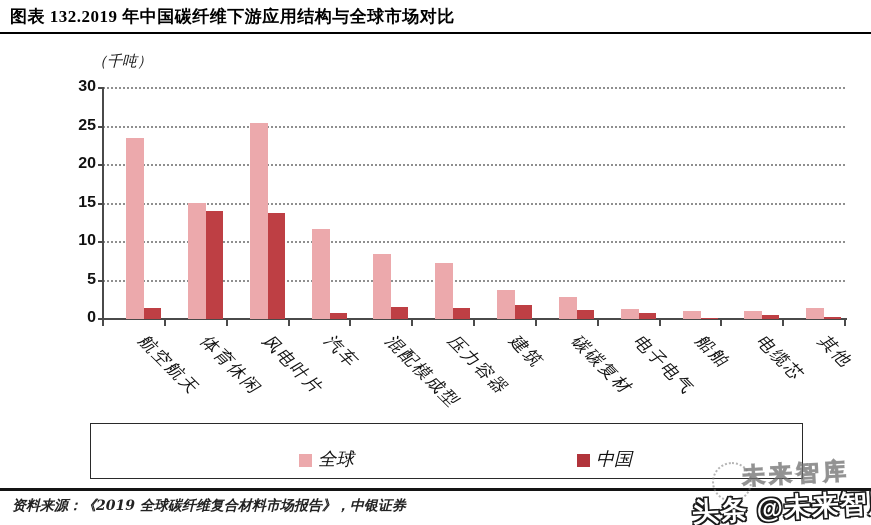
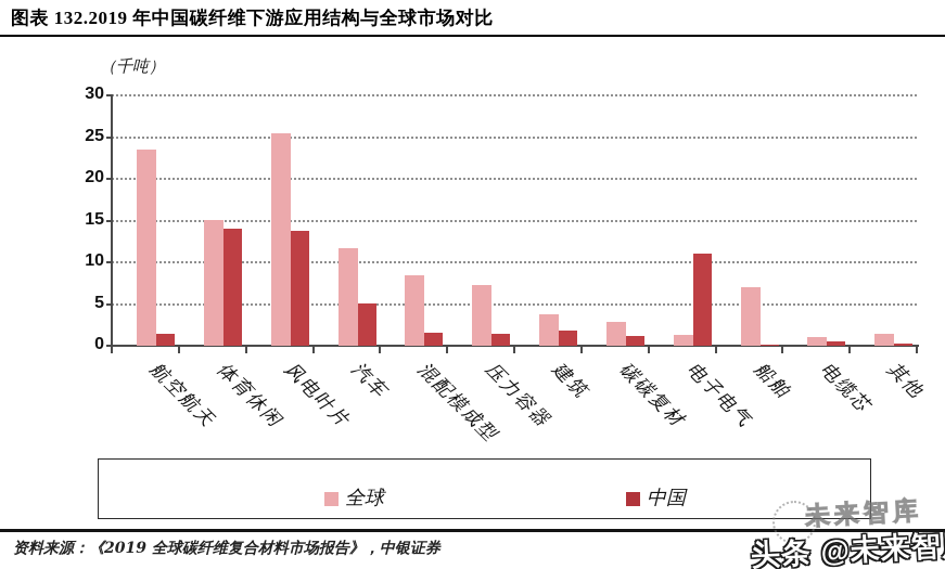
中国/汽车: 1 -> 5
中国/电子电气: 1 -> 11
全球/船舶: 1 -> 7
